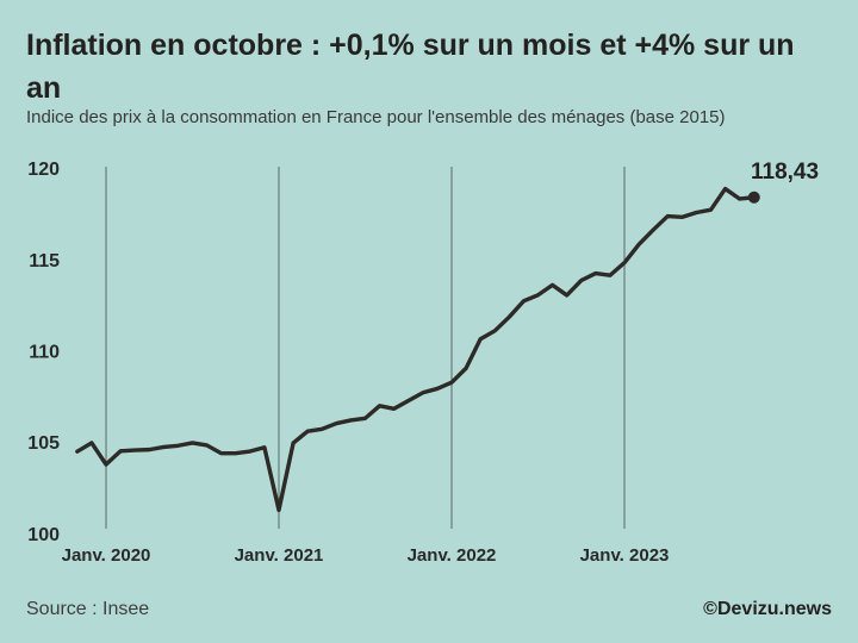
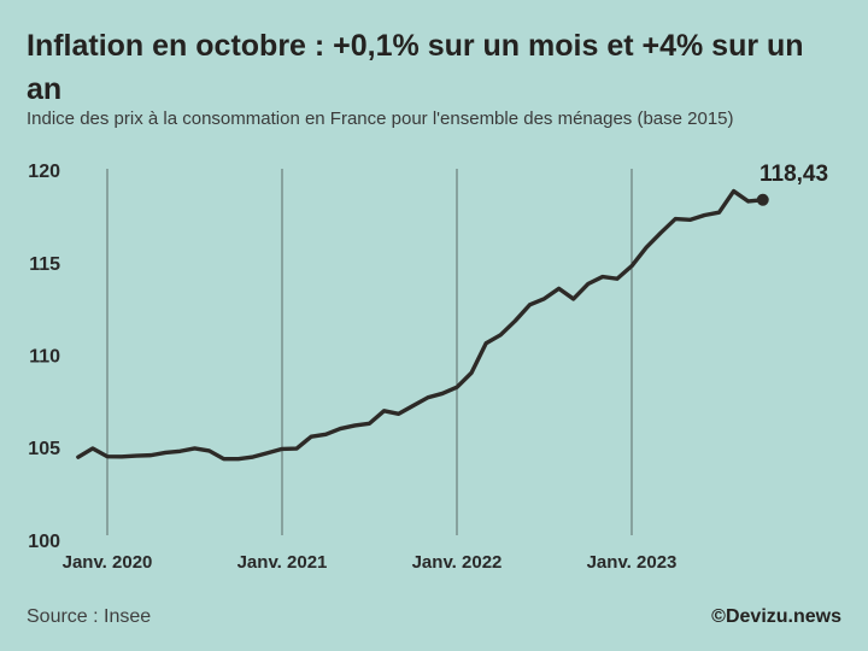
Janv. 2020: 103.8 -> 104.5
Janv. 2021: 101.3 -> 105.0
